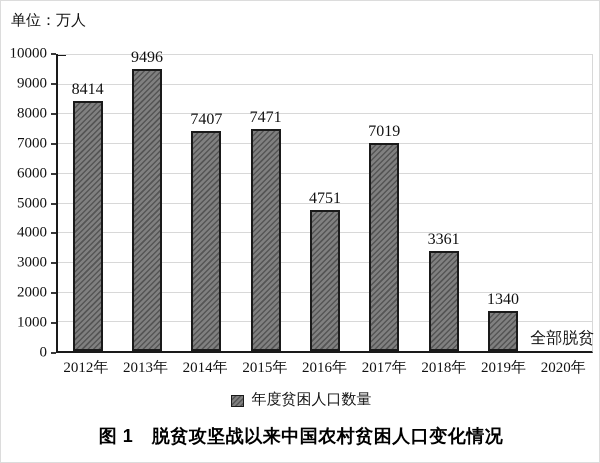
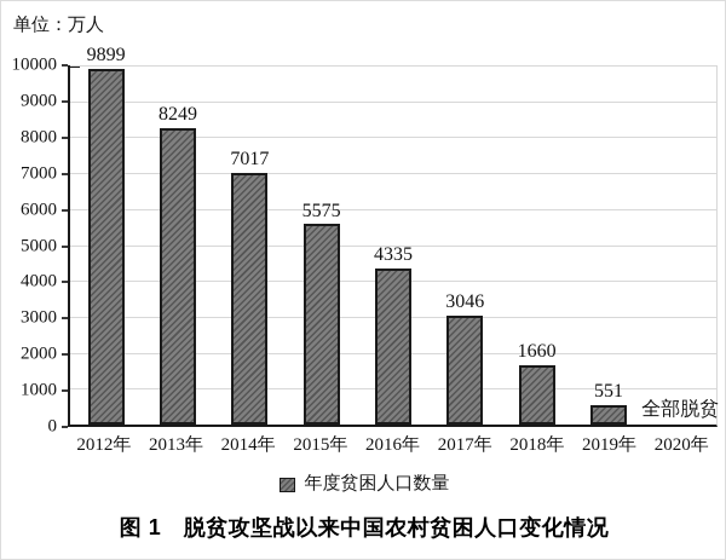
2012年: 8414 -> 9899
2013年: 9496 -> 8249
2014年: 7407 -> 7017
2015年: 7471 -> 5575
2016年: 4751 -> 4335
2017年: 7019 -> 3046
2018年: 3361 -> 1660
2019年: 1340 -> 551
